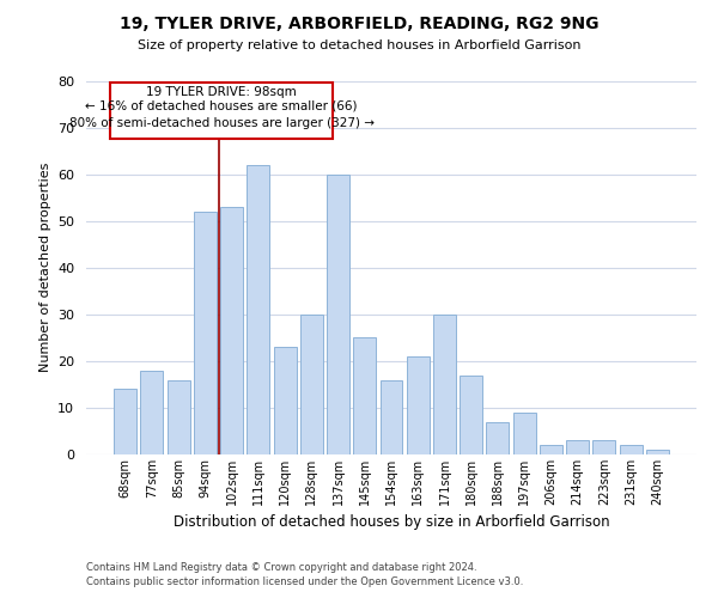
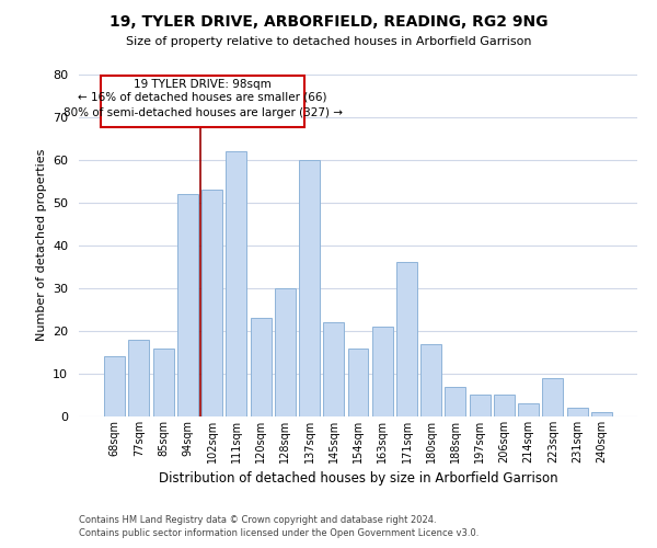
145sqm: 25 -> 22
171sqm: 30 -> 36
197sqm: 9 -> 5
206sqm: 2 -> 5
223sqm: 3 -> 9
